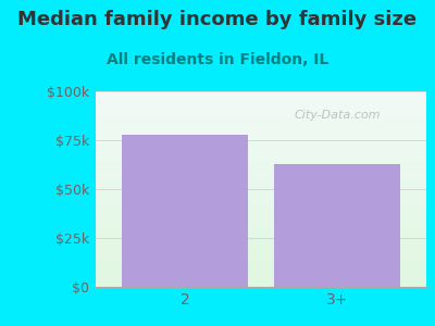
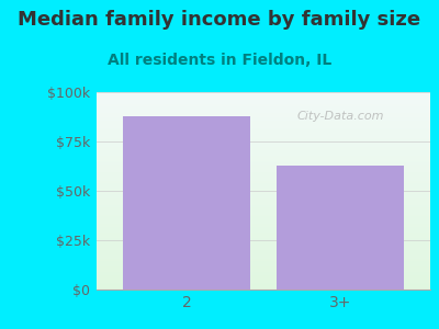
2: $78k -> $88k
